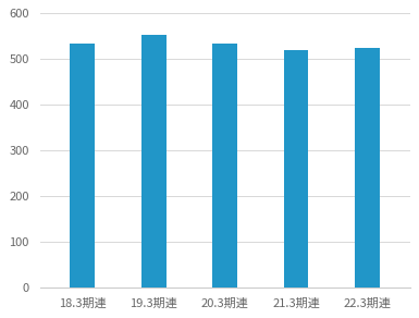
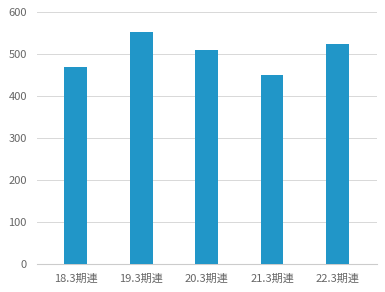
18.3期連: 535 -> 470
20.3期連: 535 -> 510
21.3期連: 520 -> 450
